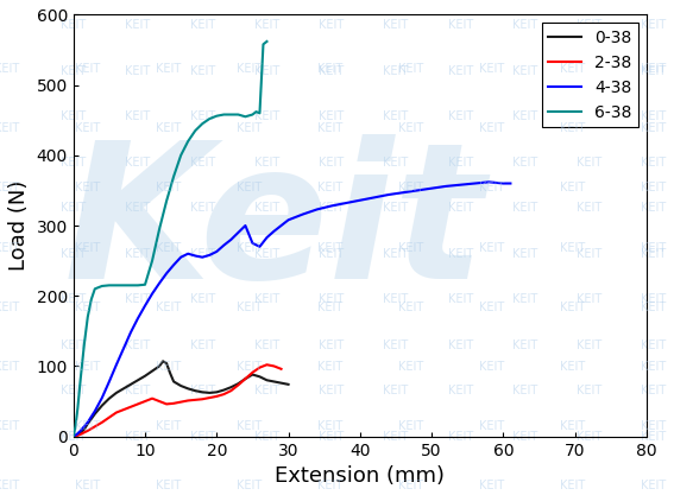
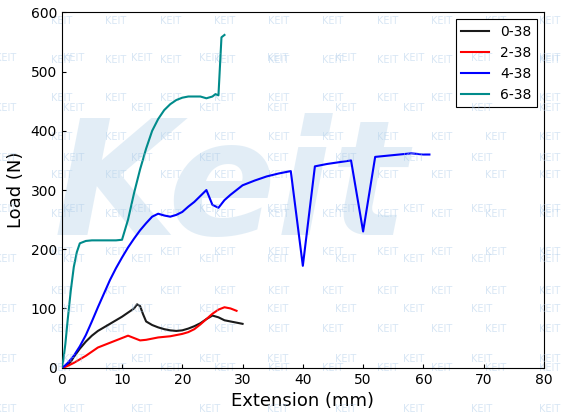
4-38/40: 336 -> 172
4-38/50: 353 -> 230
